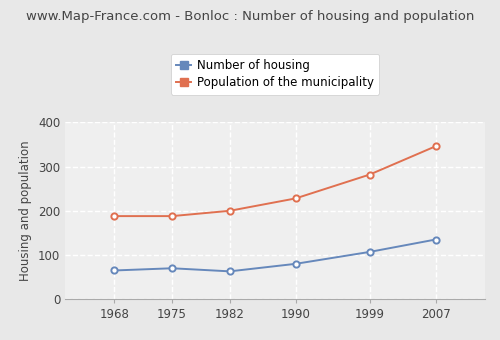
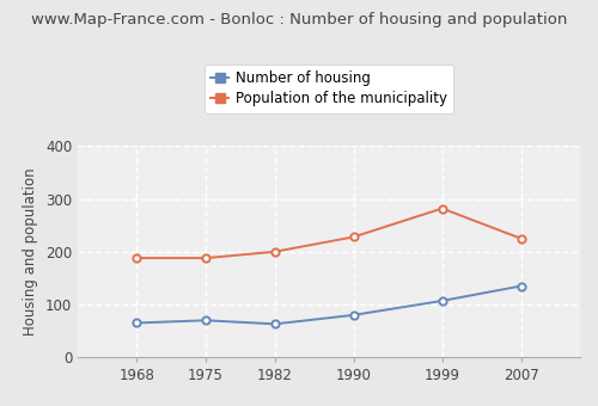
Population of the municipality/2007: 346 -> 225
